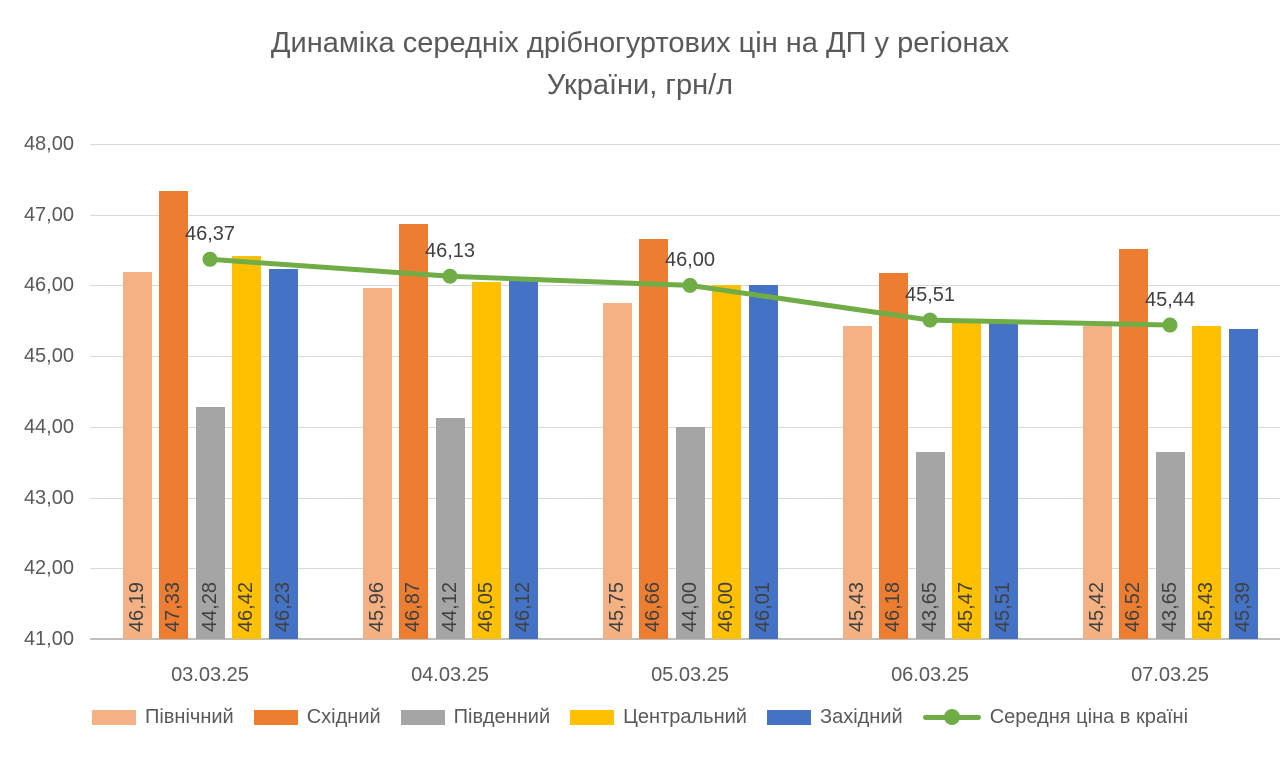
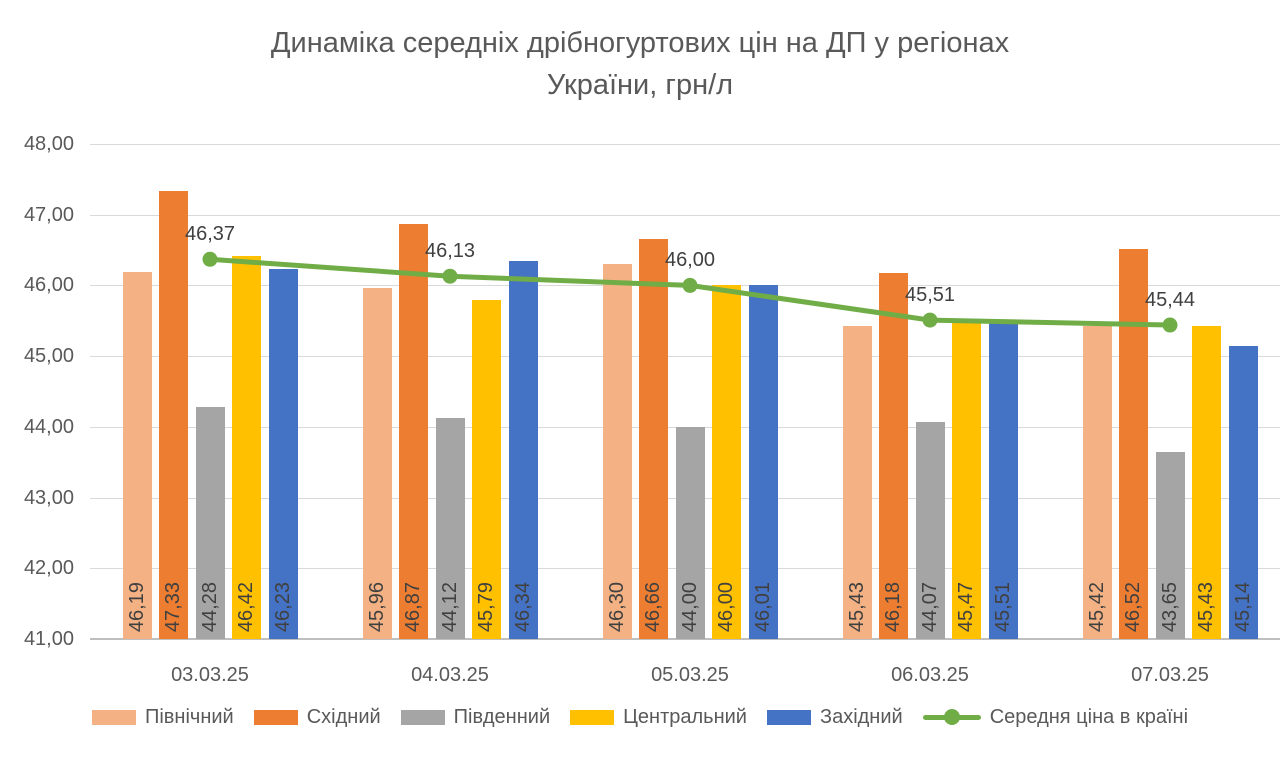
Центральний/04.03.25: 46,05 -> 45,79
Західний/04.03.25: 46,12 -> 46,34
Північний/05.03.25: 45,75 -> 46,30
Південний/06.03.25: 43,65 -> 44,07
Західний/07.03.25: 45,39 -> 45,14
